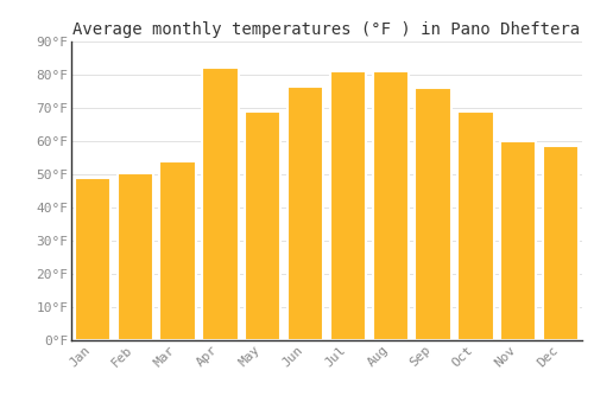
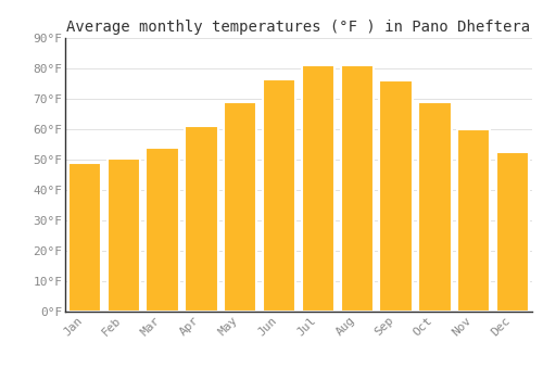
Apr: 82.0°F -> 61.0°F
Dec: 58.5°F -> 52.5°F
